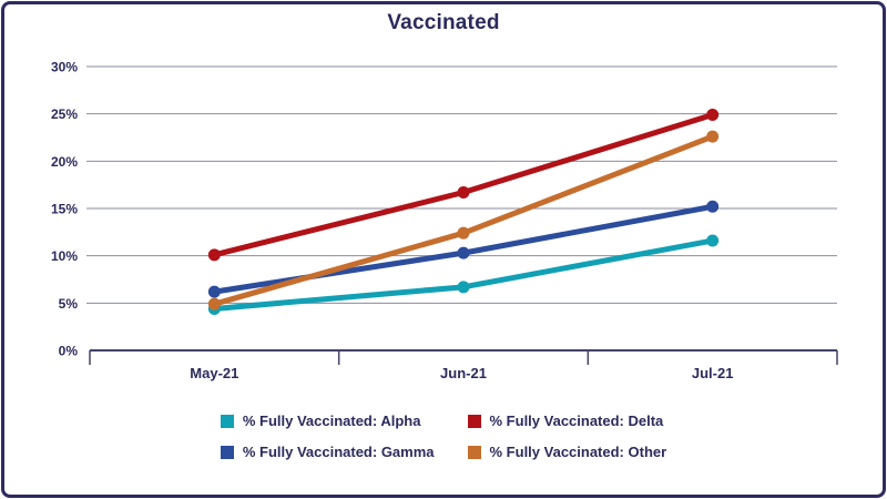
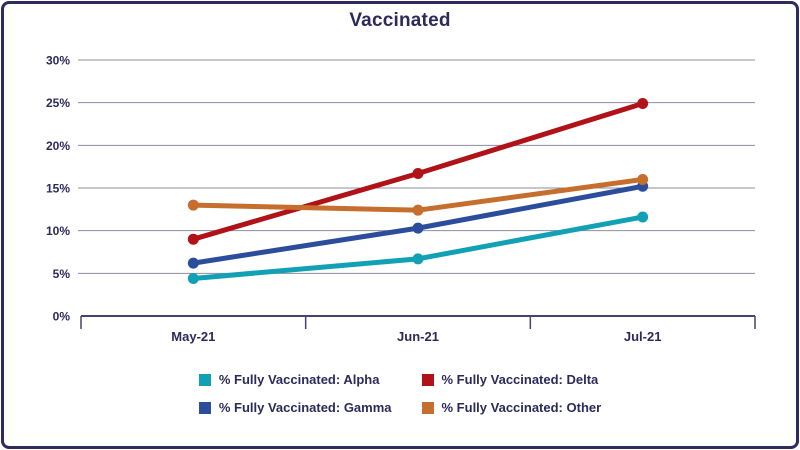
% Fully Vaccinated: Delta/May-21: 10% -> 9%
% Fully Vaccinated: Other/May-21: 5% -> 13%
% Fully Vaccinated: Other/Jul-21: 23% -> 16%
